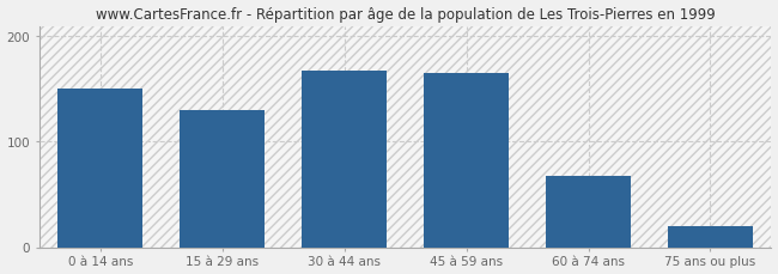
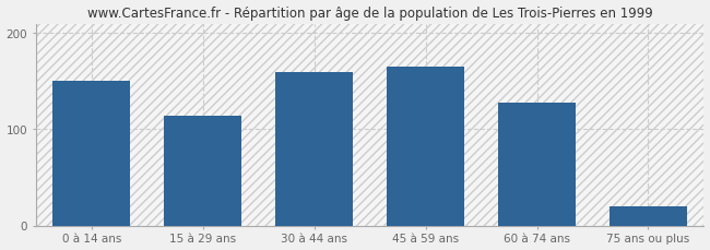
15 à 29 ans: 130 -> 114
30 à 44 ans: 168 -> 160
60 à 74 ans: 68 -> 128
